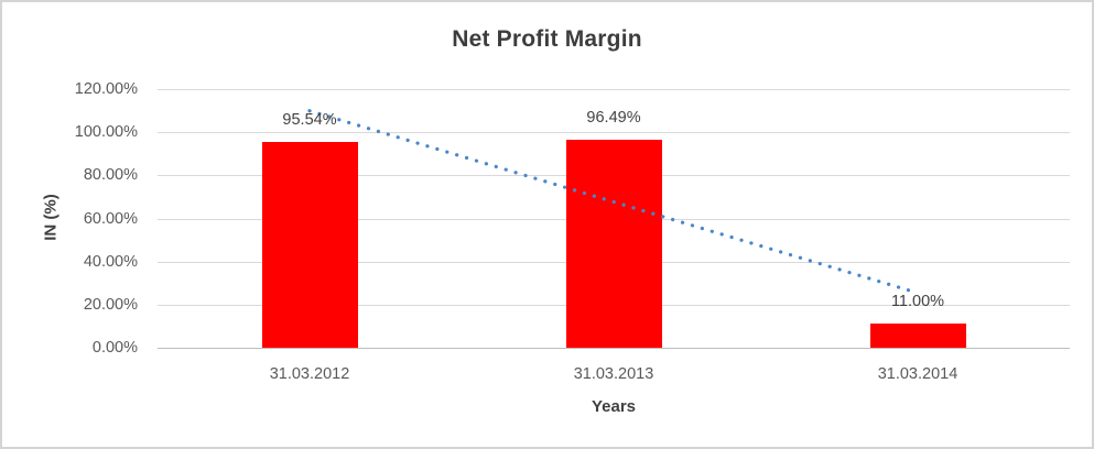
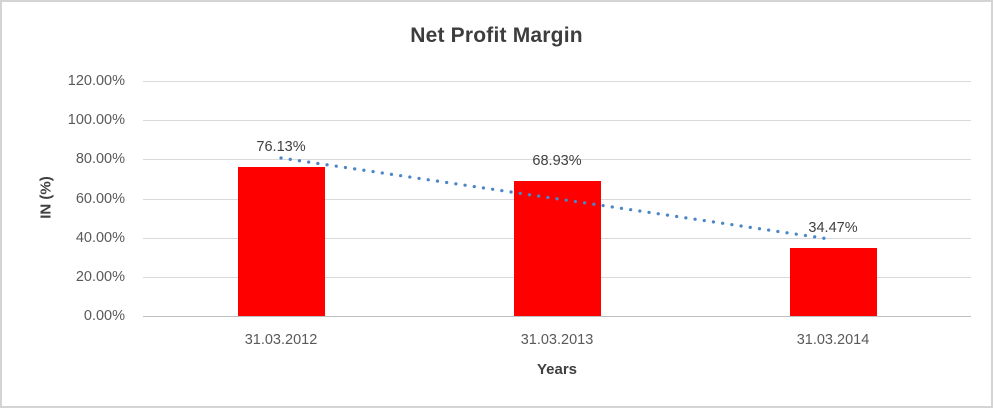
31.03.2012: 95.54% -> 76.13%
31.03.2013: 96.49% -> 68.93%
31.03.2014: 11.00% -> 34.47%
